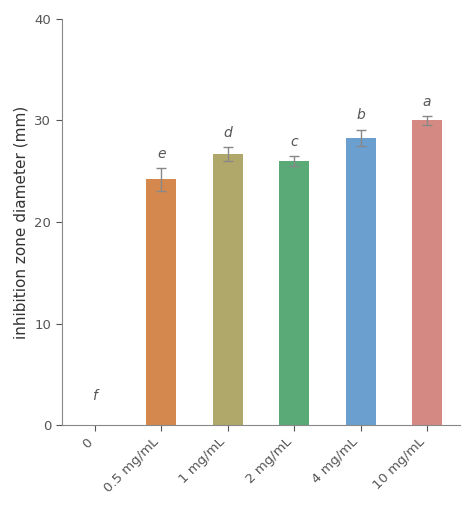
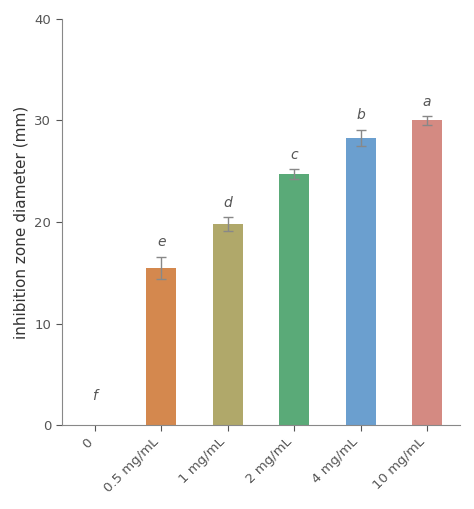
0.5 mg/mL: 24.2 -> 15.5
1 mg/mL: 26.7 -> 19.8
2 mg/mL: 26.0 -> 24.7
